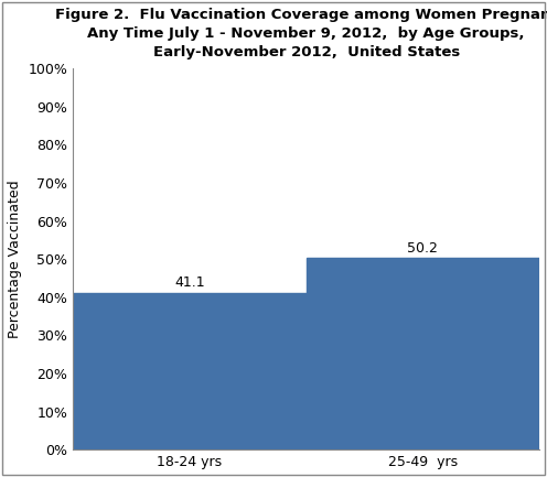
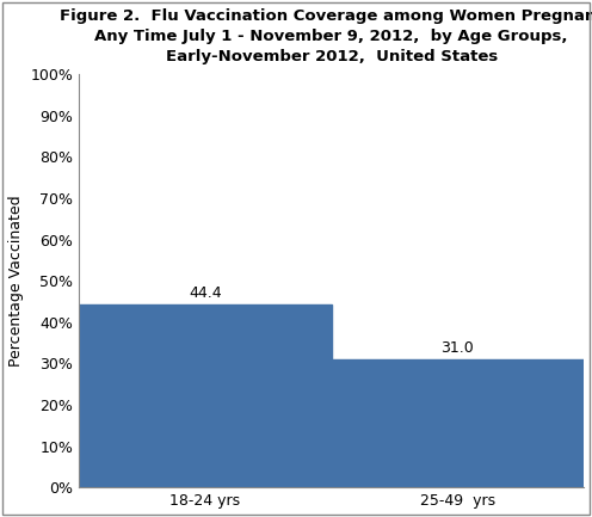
18-24 yrs: 41.1 -> 44.4
25-49 yrs: 50.2 -> 31.0
